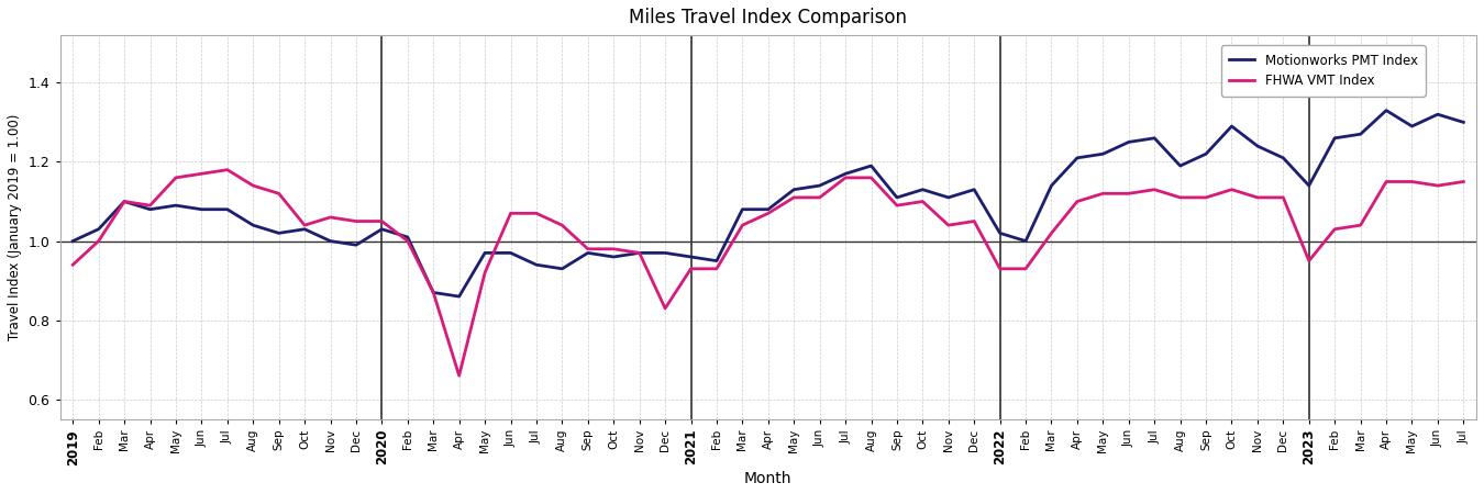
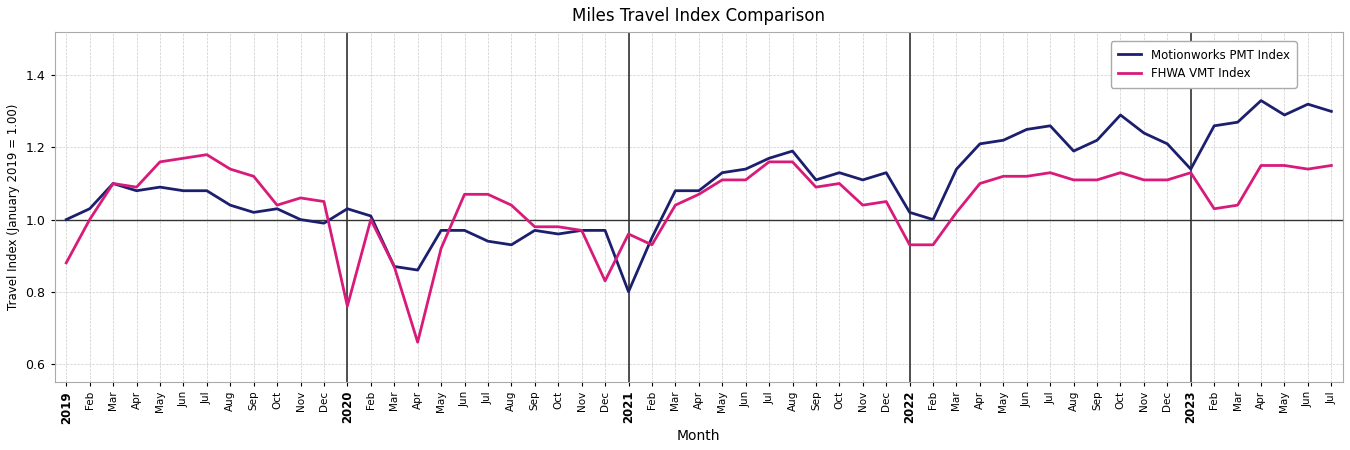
FHWA VMT Index/2019: 0.94 -> 0.88
FHWA VMT Index/2020: 1.05 -> 0.76
Motionworks PMT Index/2021: 0.96 -> 0.80
FHWA VMT Index/2021: 0.93 -> 0.96
FHWA VMT Index/2023: 0.95 -> 1.13
